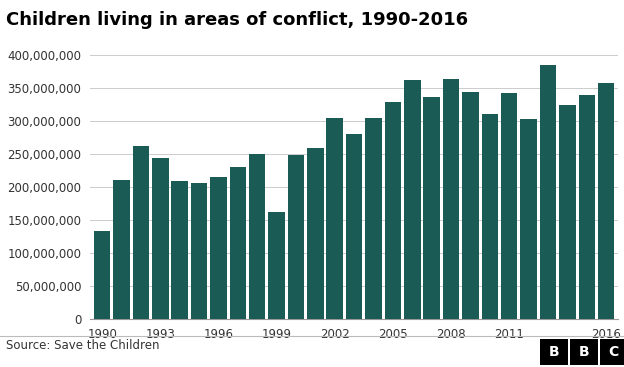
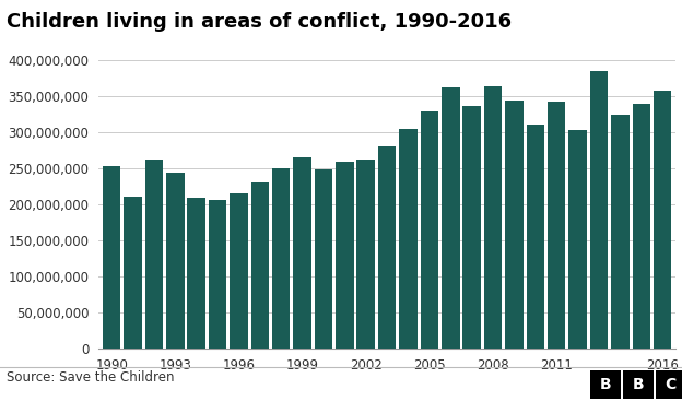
1990: 134,000,000 -> 253,000,000
1999: 162,000,000 -> 265,000,000
2002: 304,000,000 -> 262,000,000
